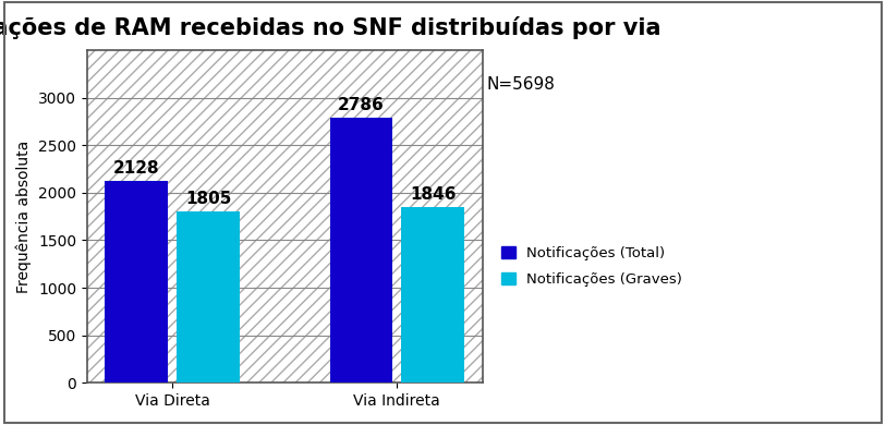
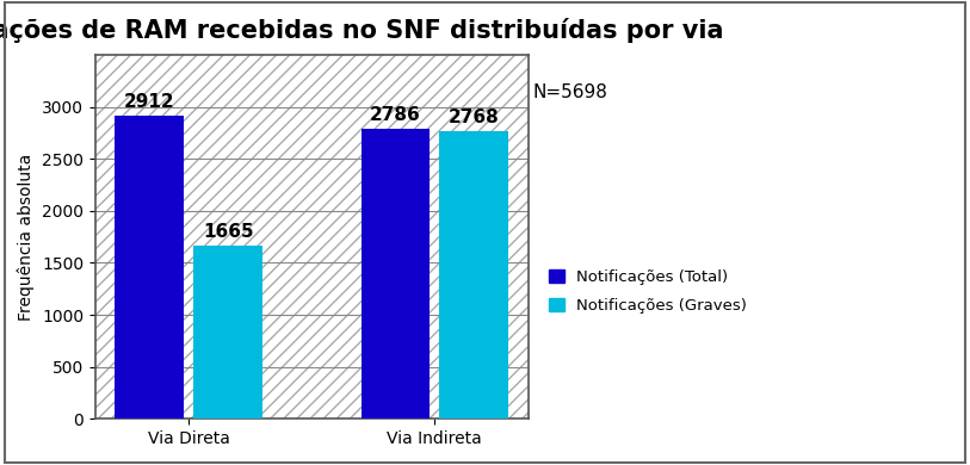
Notificações (Total)/Via Direta: 2128 -> 2912
Notificações (Graves)/Via Direta: 1805 -> 1665
Notificações (Graves)/Via Indireta: 1846 -> 2768
